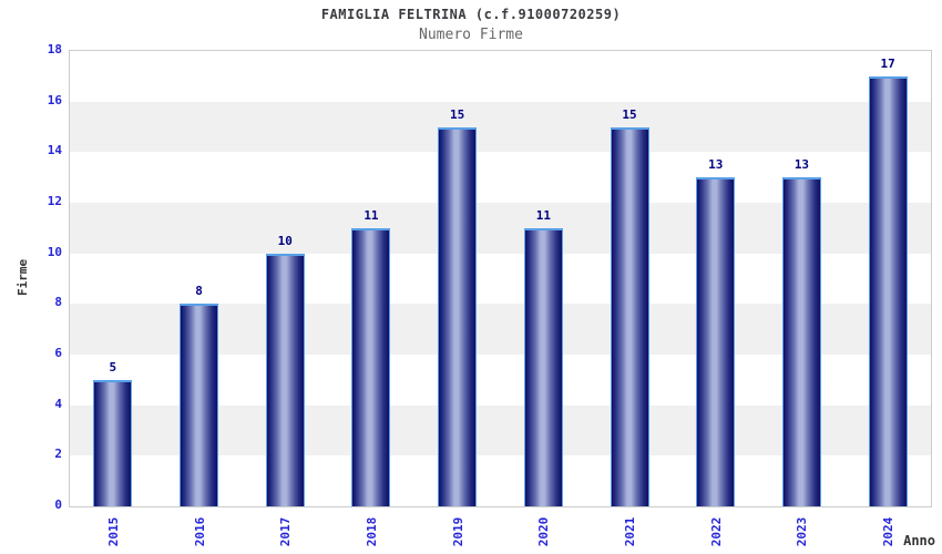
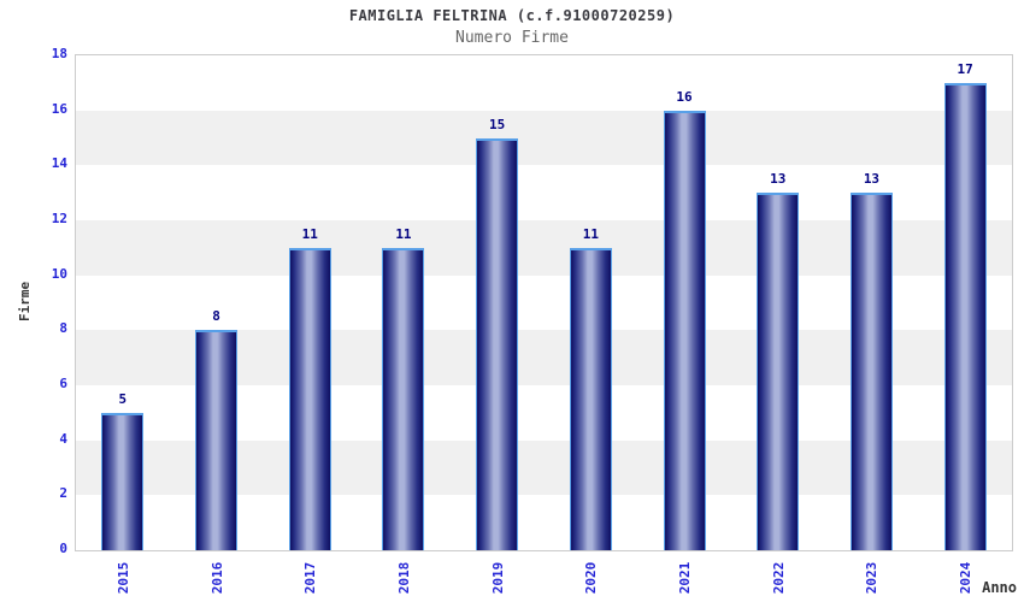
2017: 10 -> 11
2021: 15 -> 16
